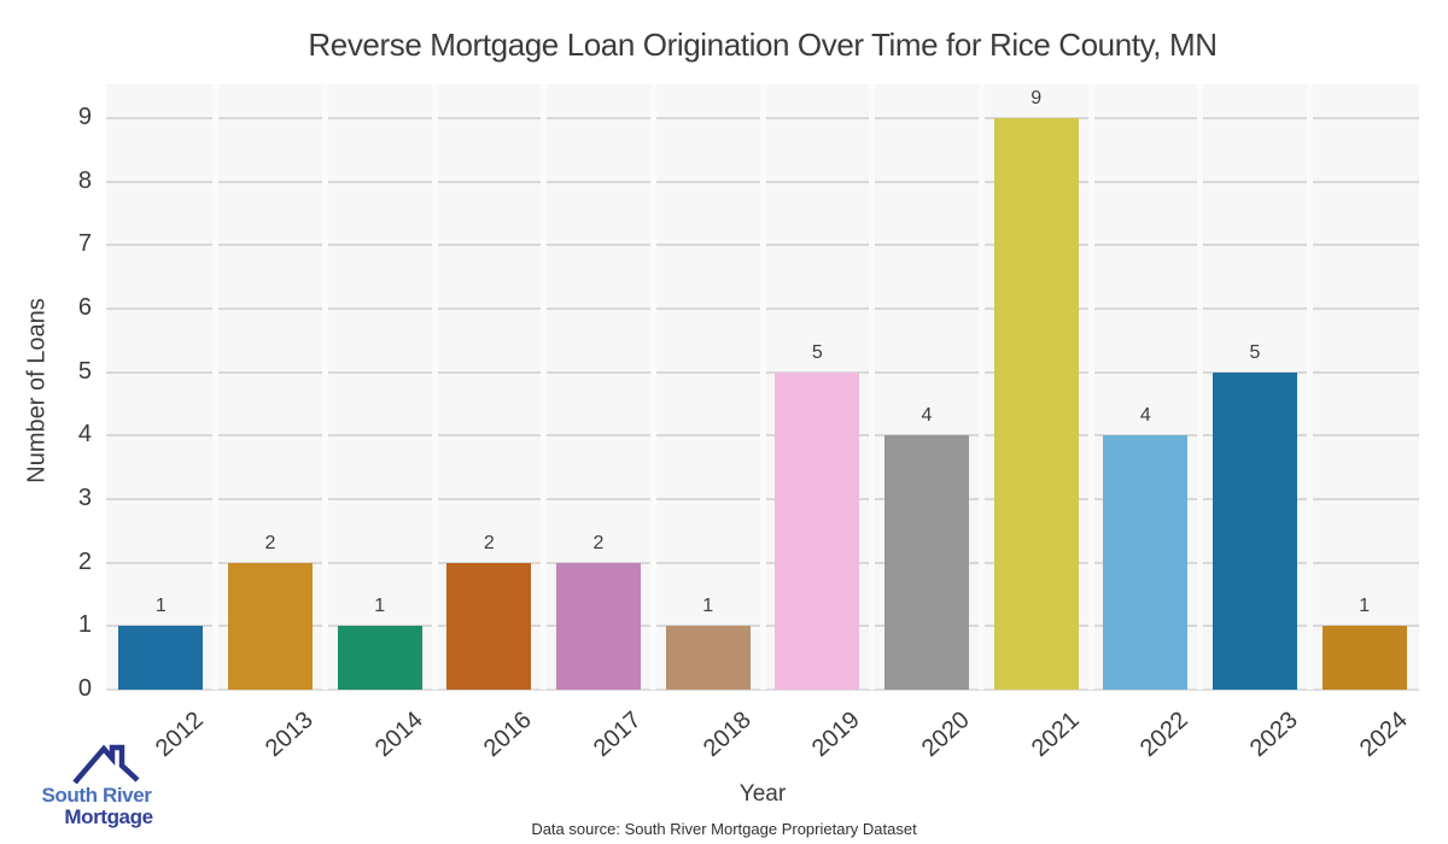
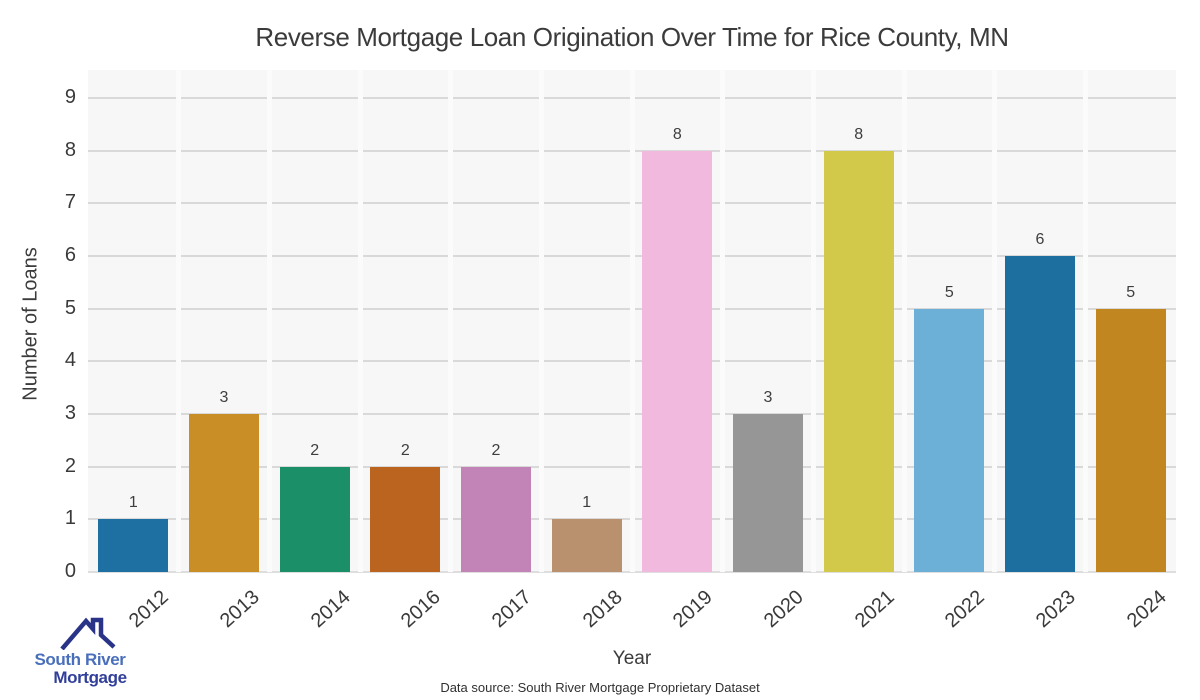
2013: 2 -> 3
2014: 1 -> 2
2019: 5 -> 8
2020: 4 -> 3
2021: 9 -> 8
2022: 4 -> 5
2023: 5 -> 6
2024: 1 -> 5
